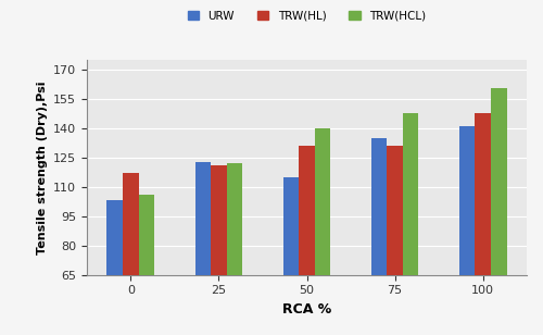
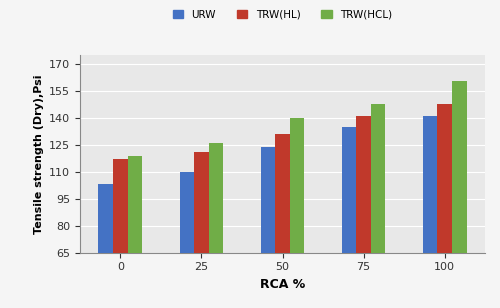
TRW(HCL)/0: 106 -> 119
URW/25: 123 -> 110
TRW(HCL)/25: 122 -> 126
URW/50: 115 -> 124
TRW(HL)/75: 131 -> 141
